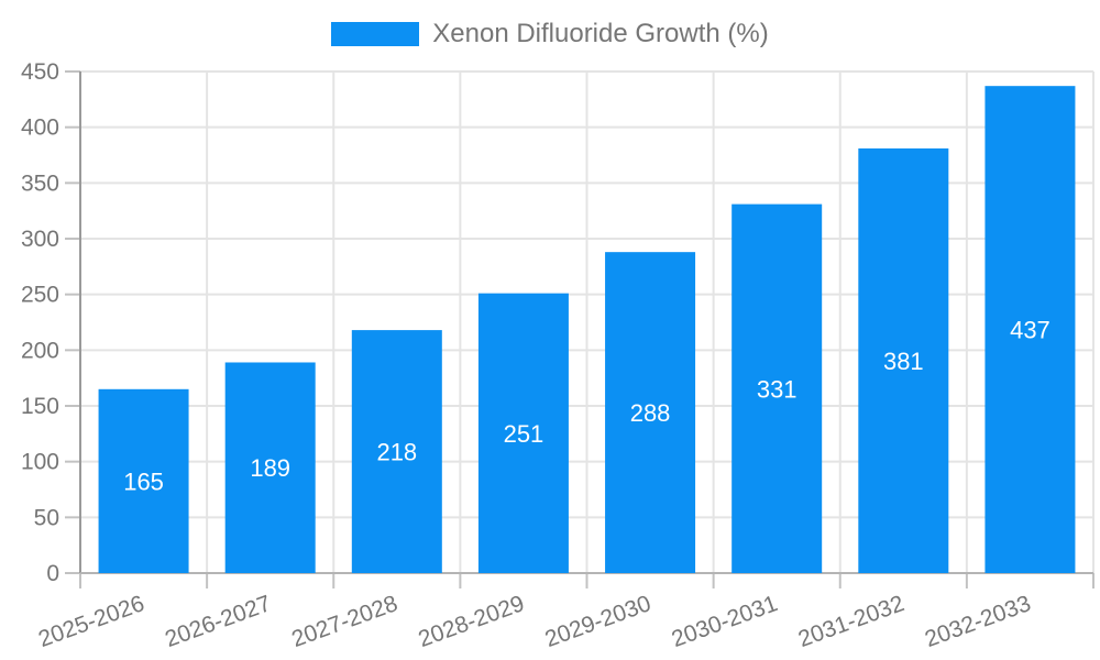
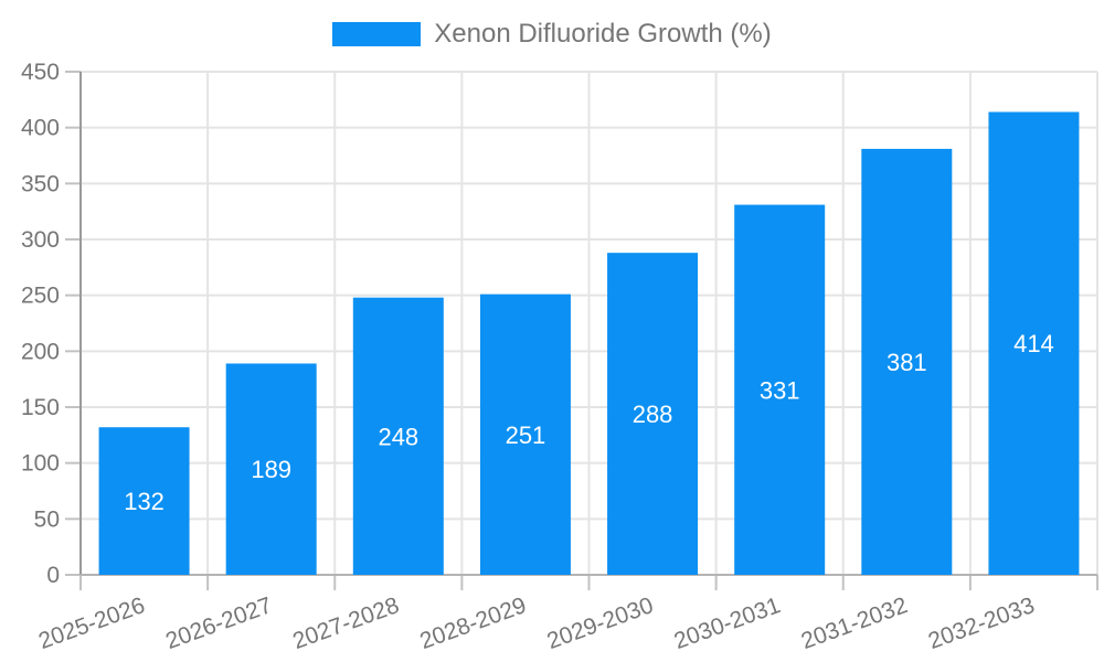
2025-2026: 165 -> 132
2027-2028: 218 -> 248
2032-2033: 437 -> 414
